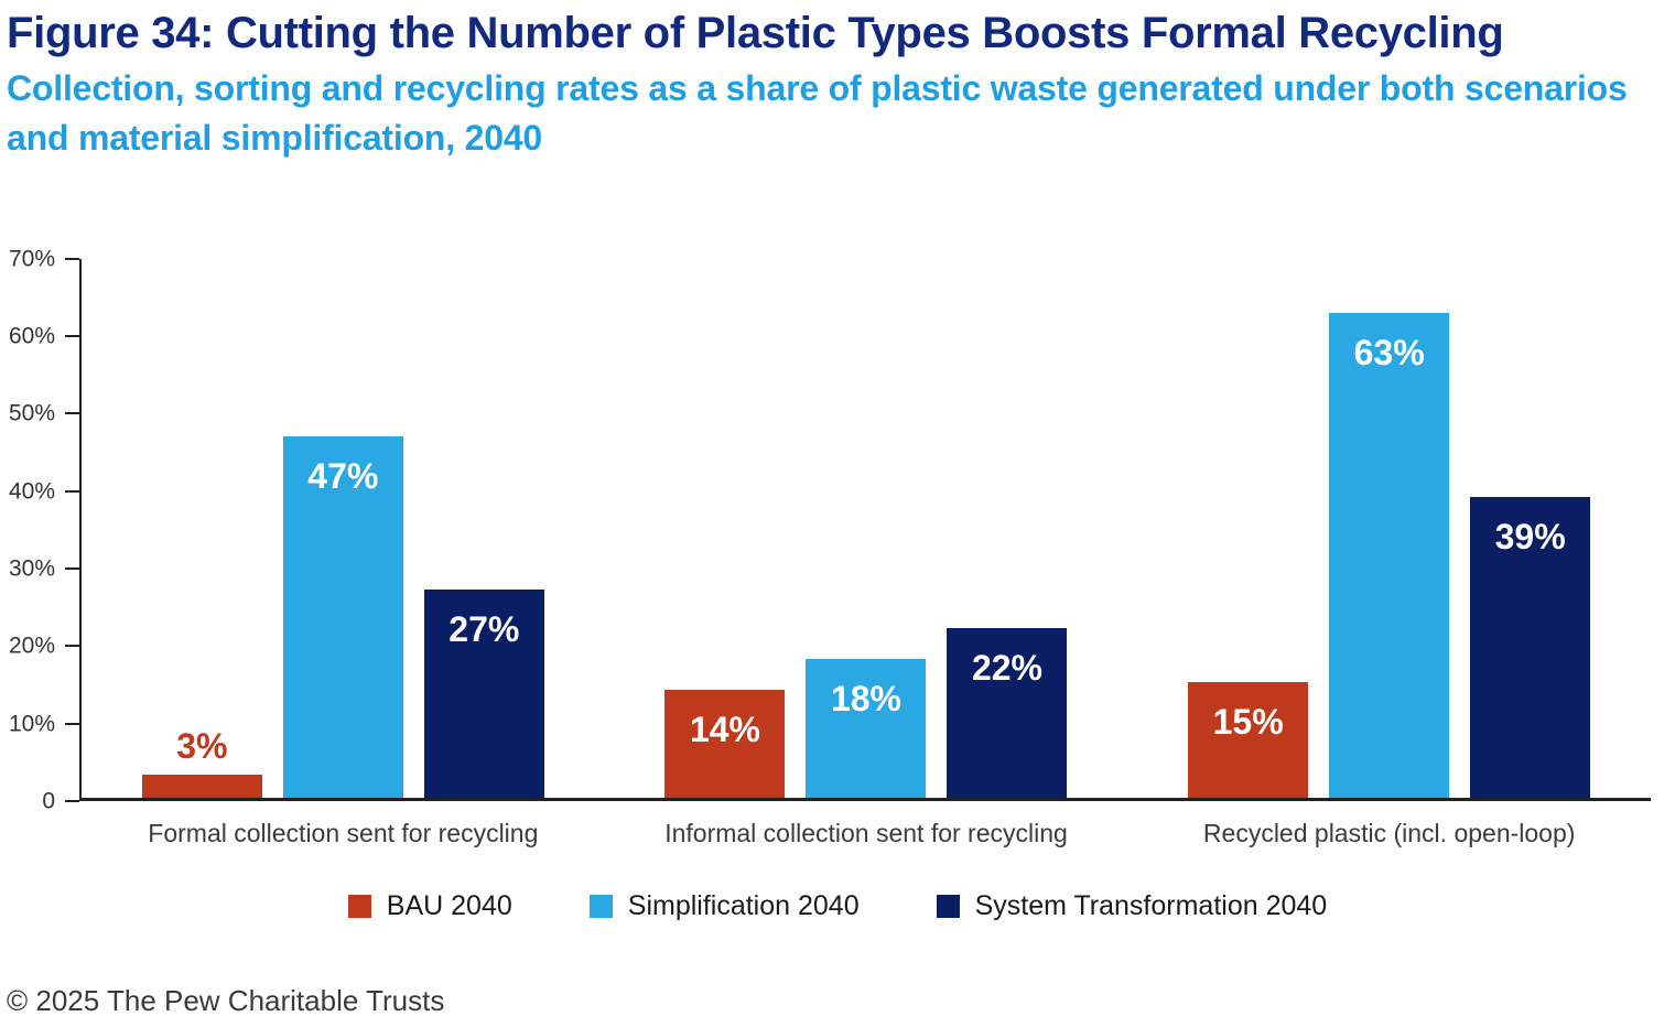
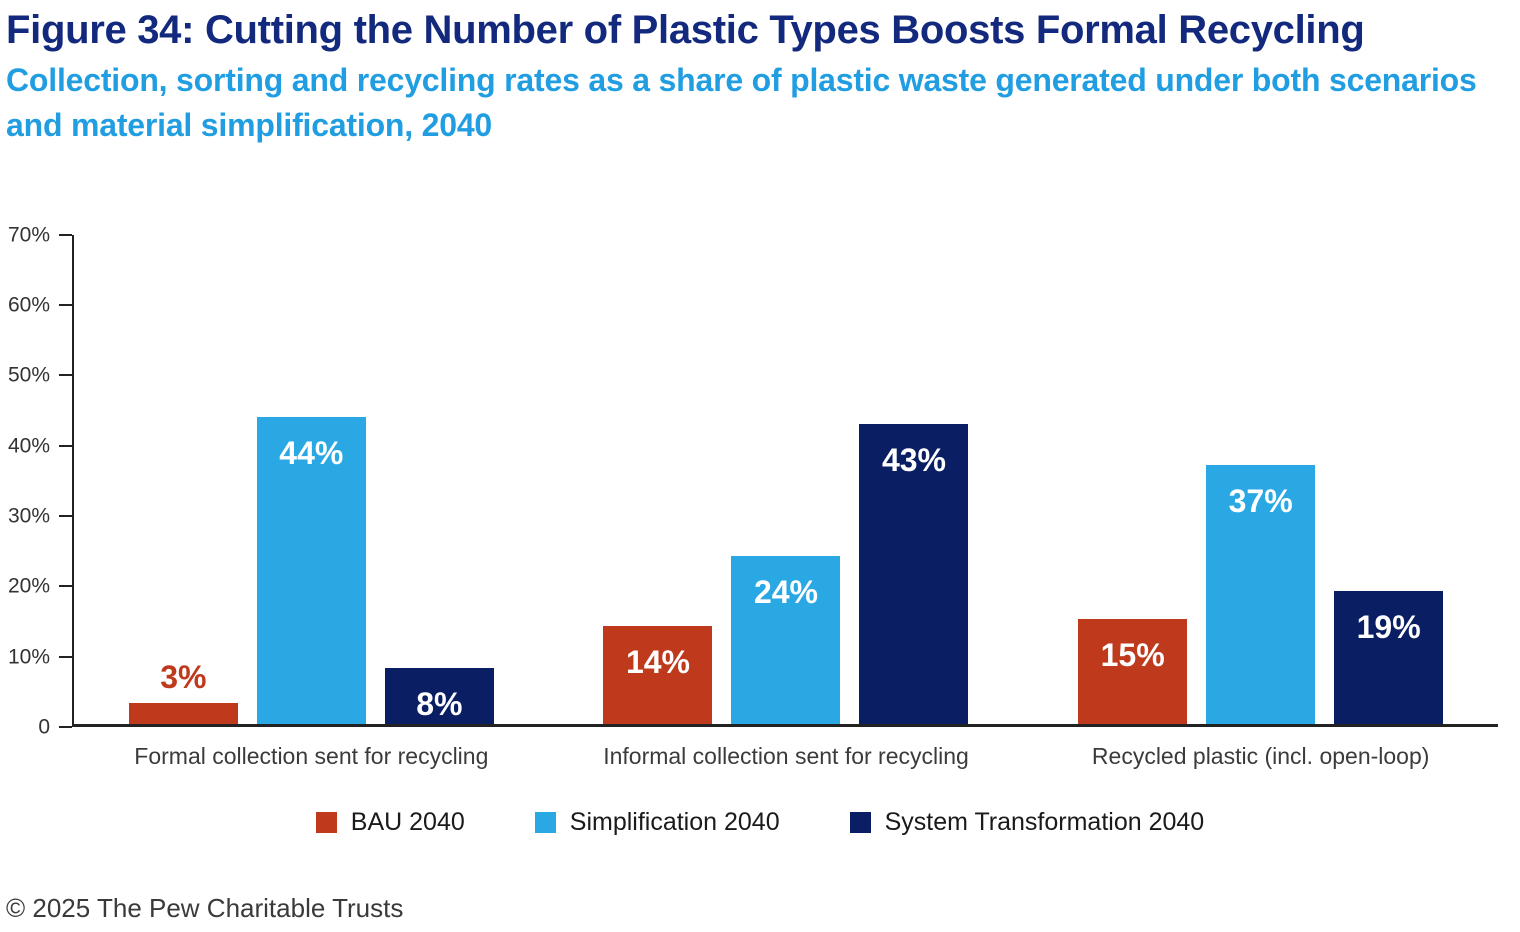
Simplification 2040/Formal collection sent for recycling: 47% -> 44%
System Transformation 2040/Formal collection sent for recycling: 27% -> 8%
Simplification 2040/Informal collection sent for recycling: 18% -> 24%
System Transformation 2040/Informal collection sent for recycling: 22% -> 43%
Simplification 2040/Recycled plastic (incl. open-loop): 63% -> 37%
System Transformation 2040/Recycled plastic (incl. open-loop): 39% -> 19%
